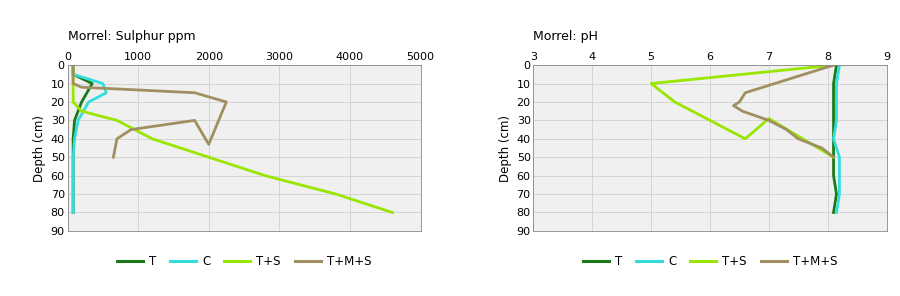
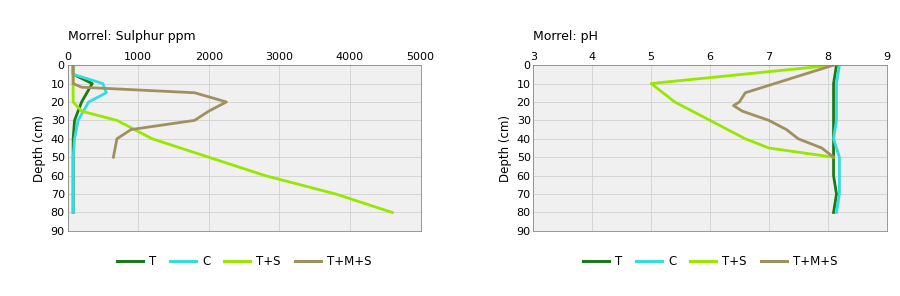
Morrel: Sulphur ppm/T+M+S/2000: 43 -> 25
Morrel: pH/T+S/7: 29 -> 45
